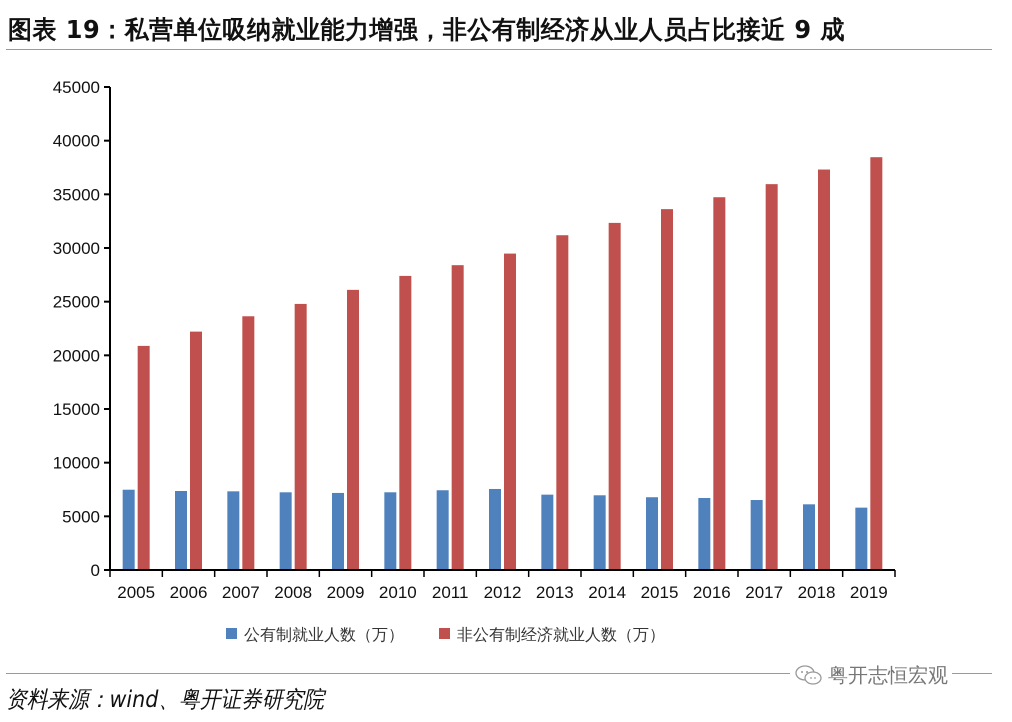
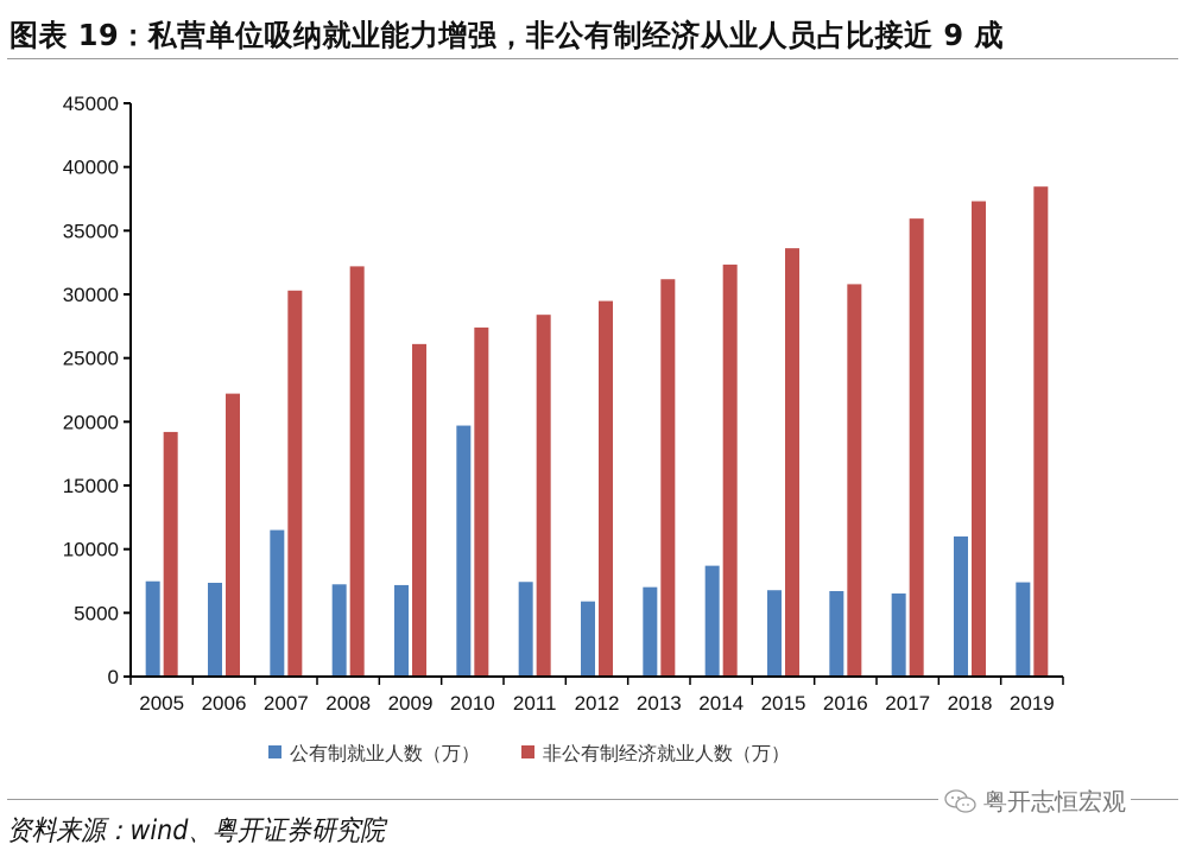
非公有制经济就业人数（万）/2005: 20900 -> 19200
公有制就业人数（万）/2007: 7300 -> 11500
非公有制经济就业人数（万）/2007: 23600 -> 30300
非公有制经济就业人数（万）/2008: 24800 -> 32200
公有制就业人数（万）/2010: 7200 -> 19700
公有制就业人数（万）/2012: 7600 -> 5900
公有制就业人数（万）/2014: 7000 -> 8700
非公有制经济就业人数（万）/2016: 34700 -> 30800
公有制就业人数（万）/2018: 6100 -> 11000
公有制就业人数（万）/2019: 5800 -> 7400
